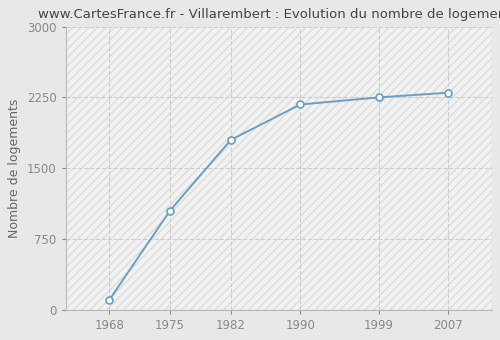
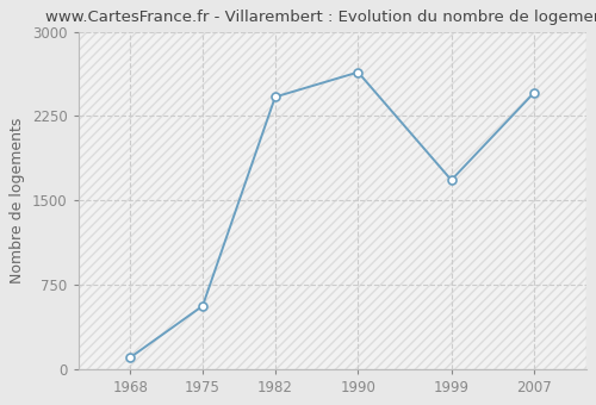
1975: 1050 -> 560
1982: 1800 -> 2420
1990: 2180 -> 2640
1999: 2250 -> 1680
2007: 2300 -> 2460
